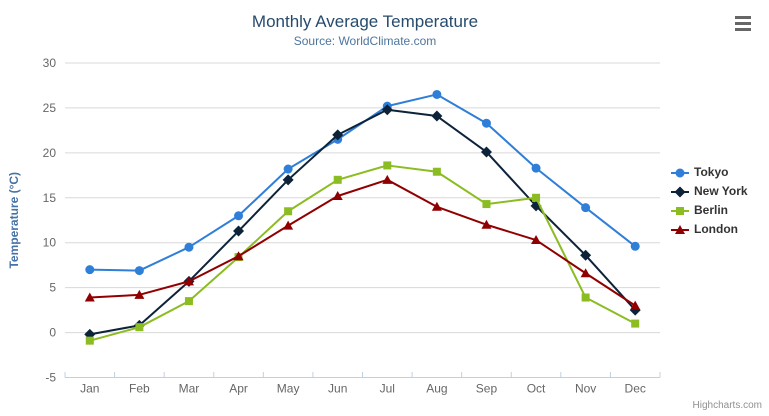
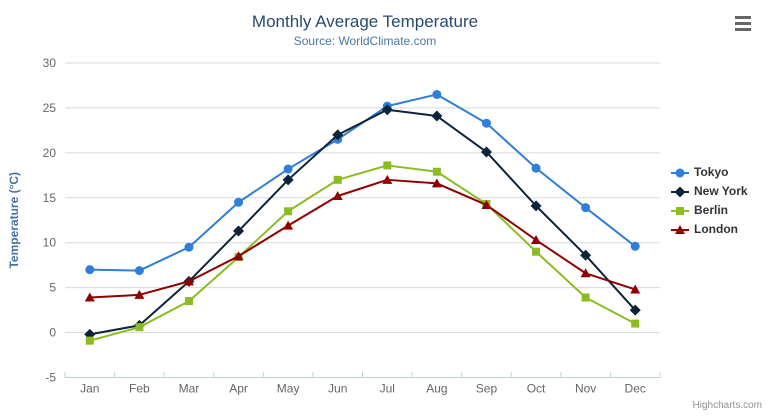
Tokyo/Apr: 13 -> 14
London/Aug: 14 -> 17
London/Sep: 12 -> 14
Berlin/Oct: 15 -> 9
London/Dec: 3 -> 5
